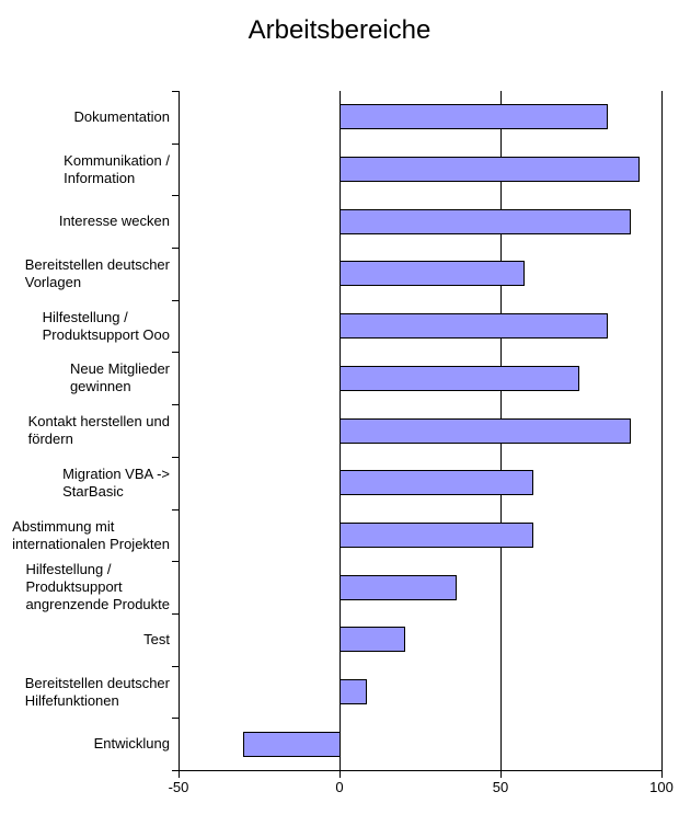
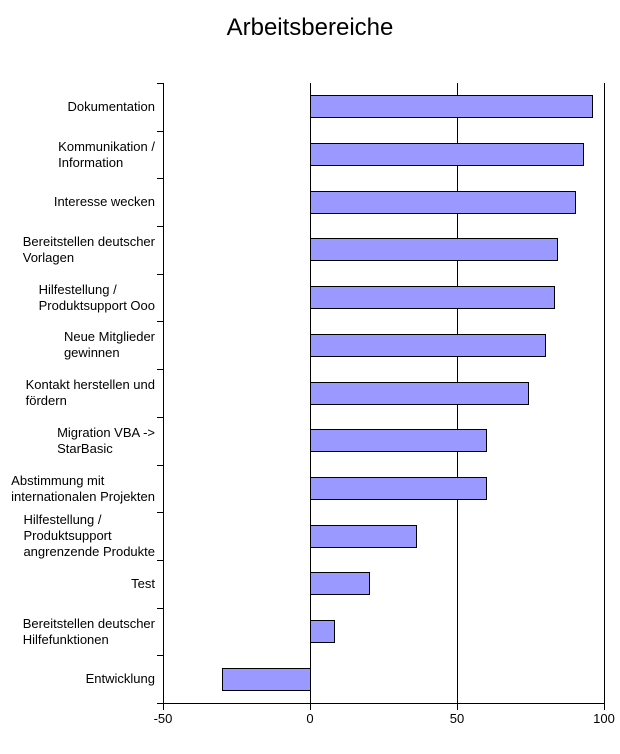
Dokumentation: 83 -> 96
Bereitstellen deutscher Vorlagen: 57 -> 84
Neue Mitglieder gewinnen: 74 -> 80
Kontakt herstellen und fördern: 90 -> 74
